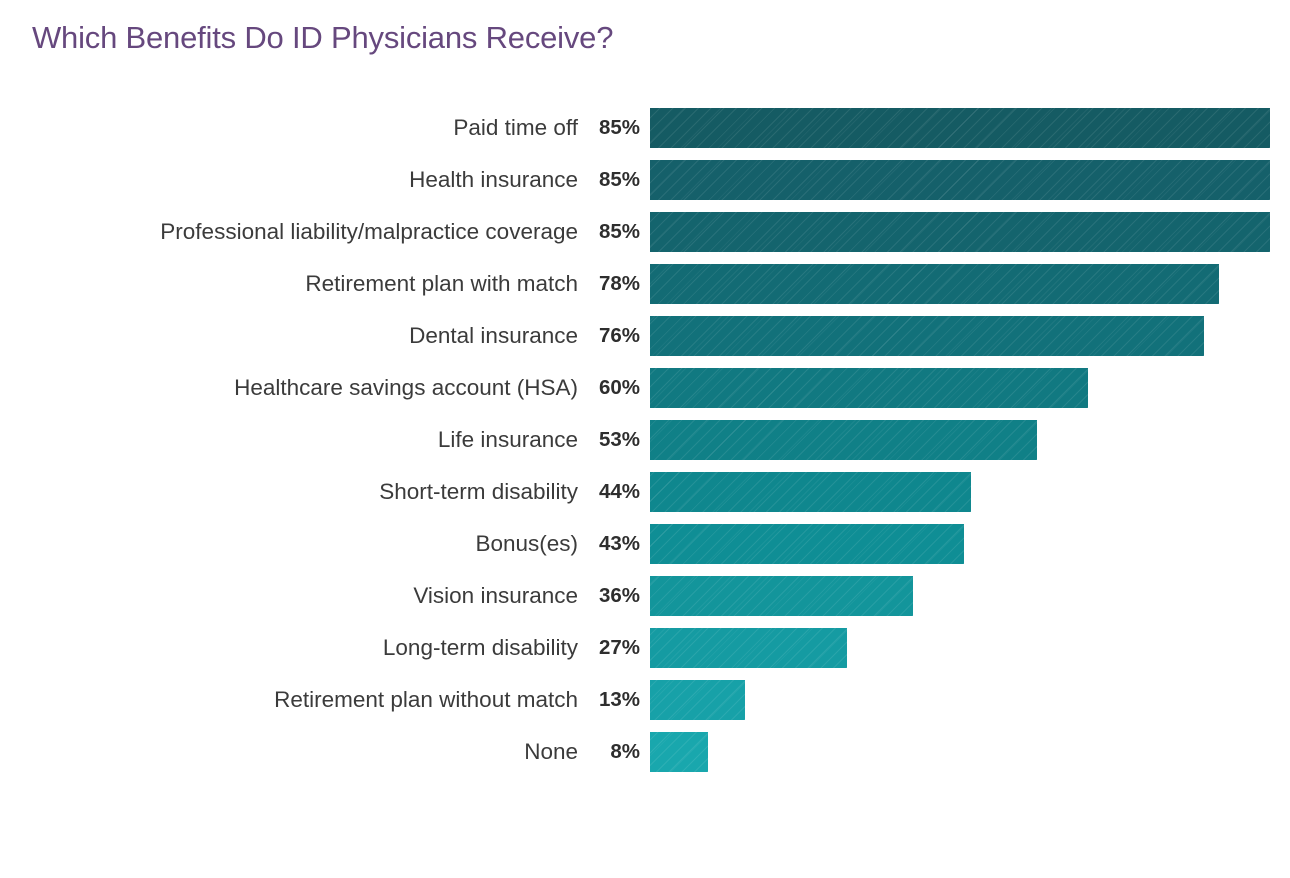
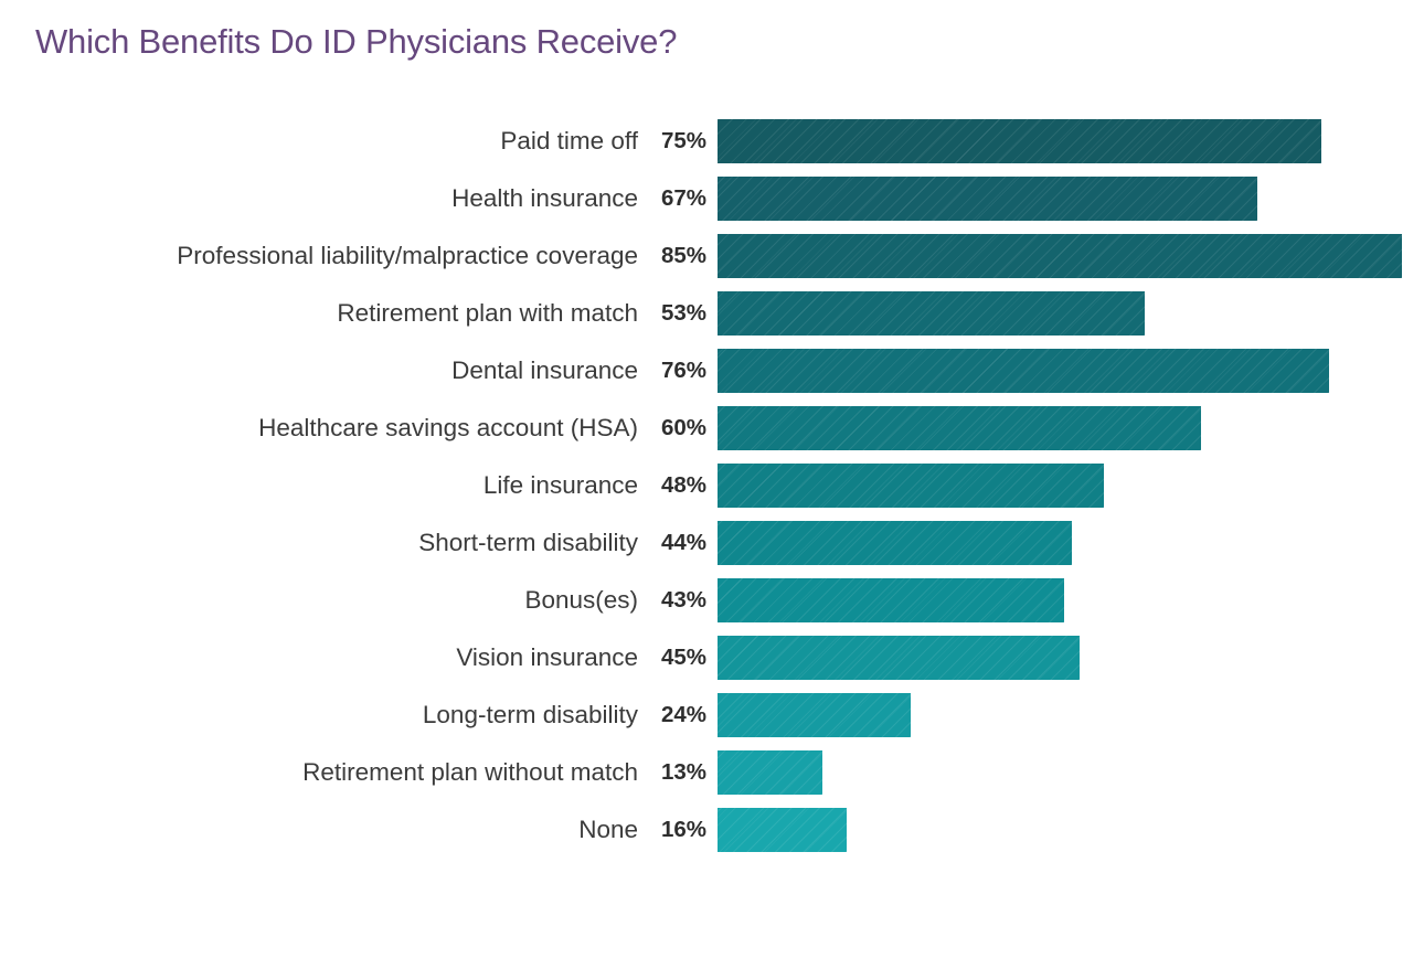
Paid time off: 85% -> 75%
Health insurance: 85% -> 67%
Retirement plan with match: 78% -> 53%
Life insurance: 53% -> 48%
Vision insurance: 36% -> 45%
Long-term disability: 27% -> 24%
None: 8% -> 16%
